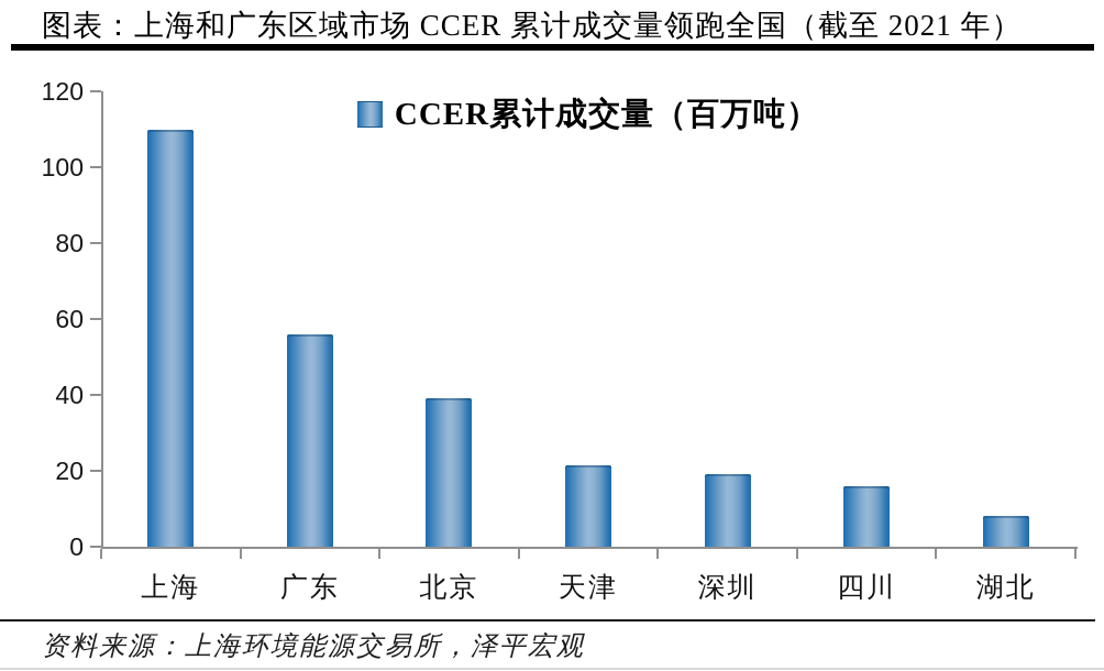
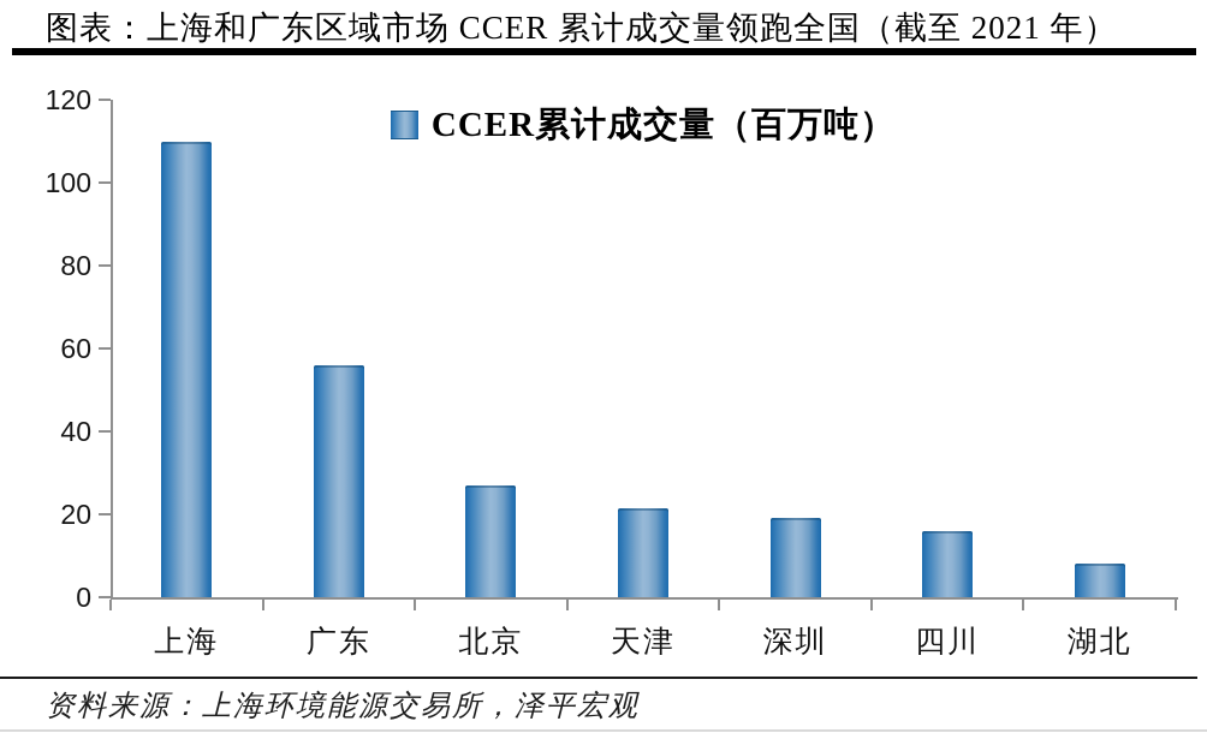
北京: 39 -> 27
